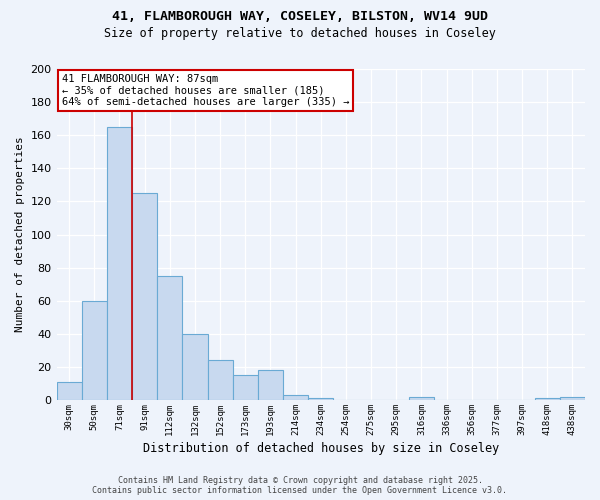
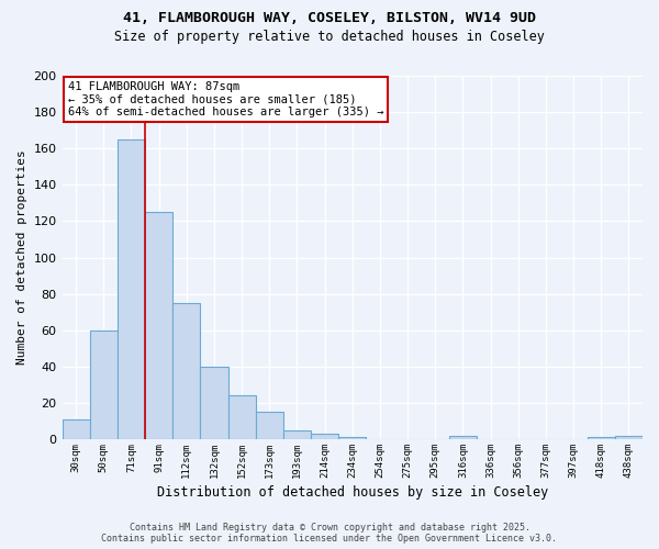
193sqm: 18 -> 5
